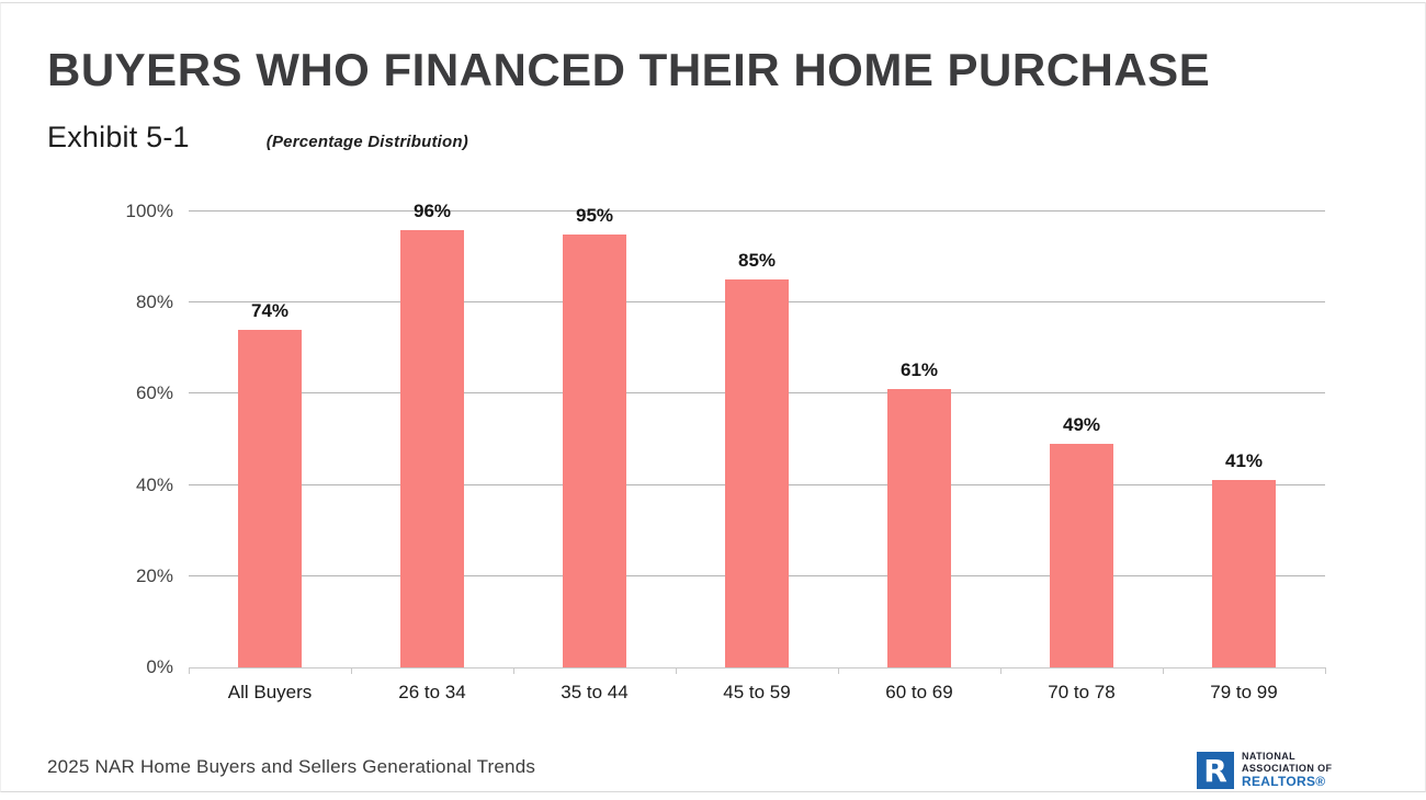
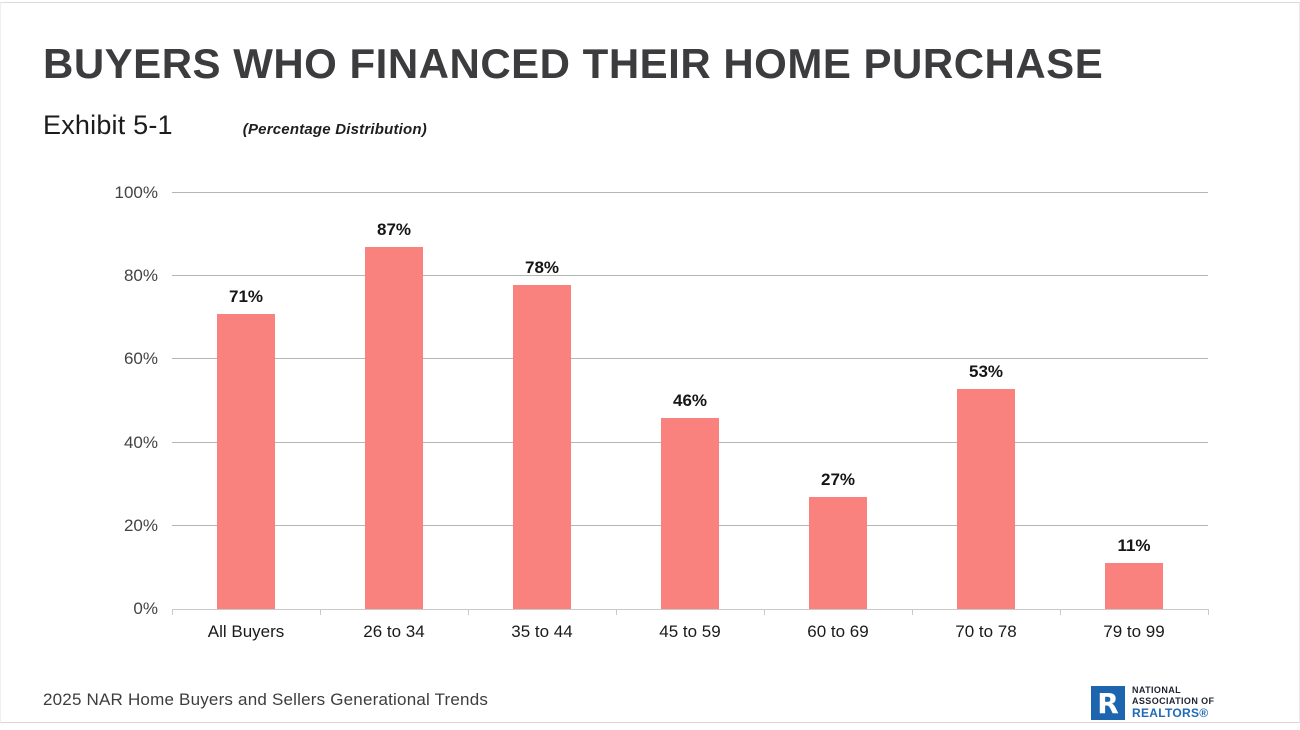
All Buyers: 74% -> 71%
26 to 34: 96% -> 87%
35 to 44: 95% -> 78%
45 to 59: 85% -> 46%
60 to 69: 61% -> 27%
70 to 78: 49% -> 53%
79 to 99: 41% -> 11%
